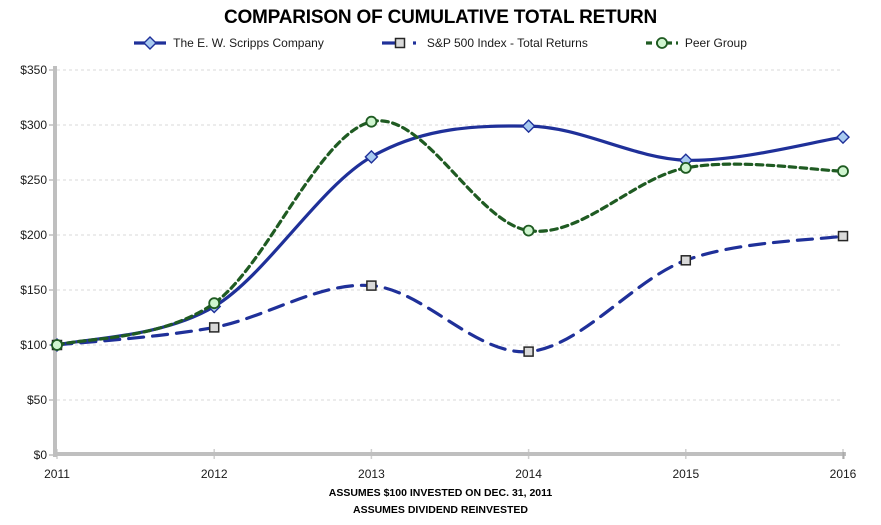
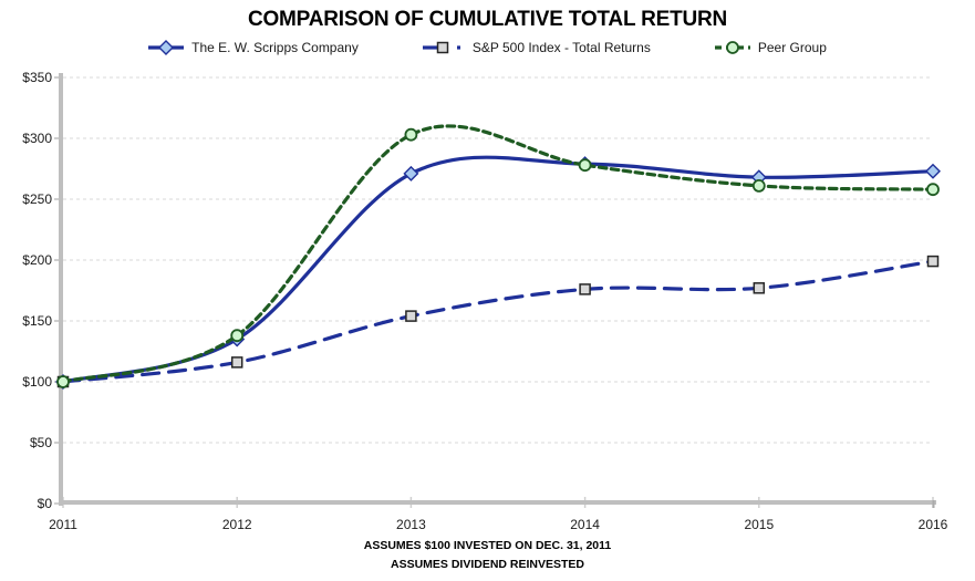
The E. W. Scripps Company/2014: $299 -> $279
S&P 500 Index - Total Returns/2014: $94 -> $176
Peer Group/2014: $204 -> $278
The E. W. Scripps Company/2016: $289 -> $273
